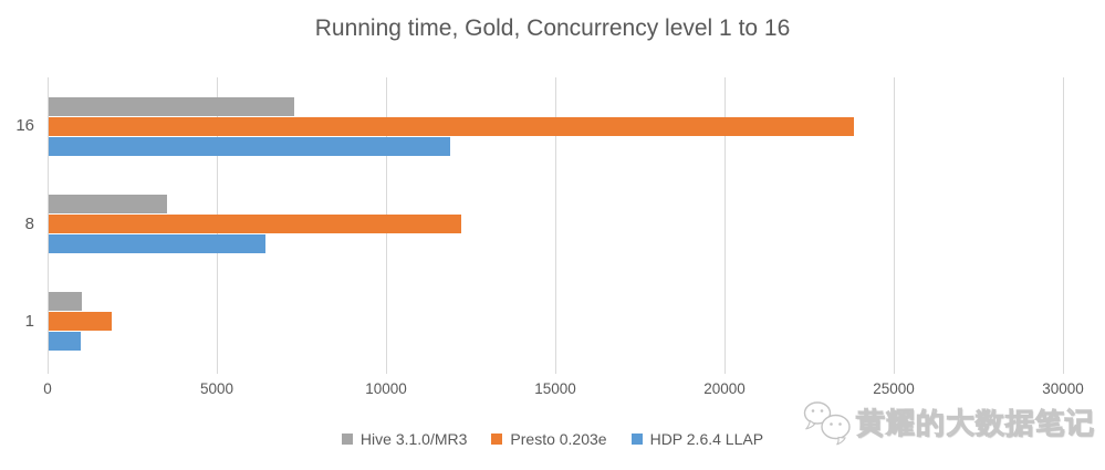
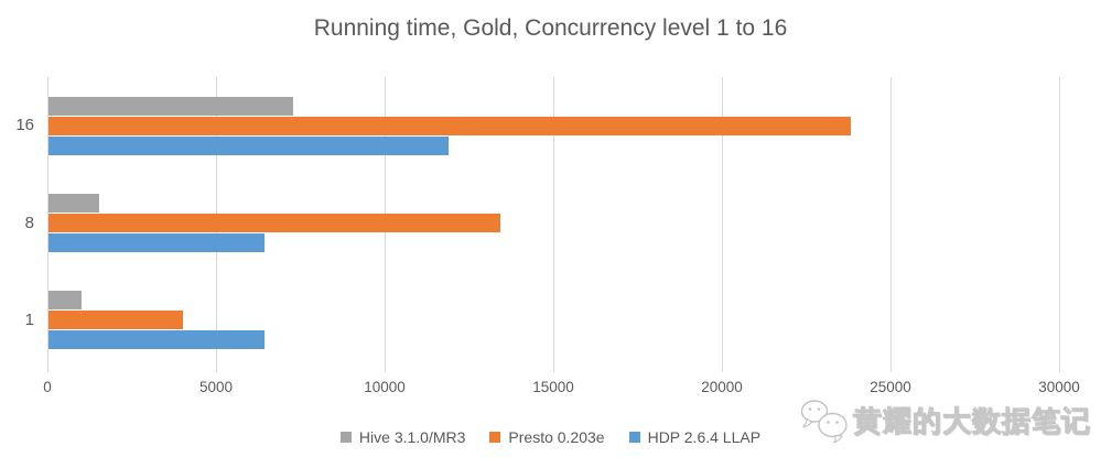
Hive 3.1.0/MR3/8: 3500 -> 1500
Presto 0.203e/8: 12200 -> 13400
Presto 0.203e/1: 1800 -> 4000
HDP 2.6.4 LLAP/1: 900 -> 6400
